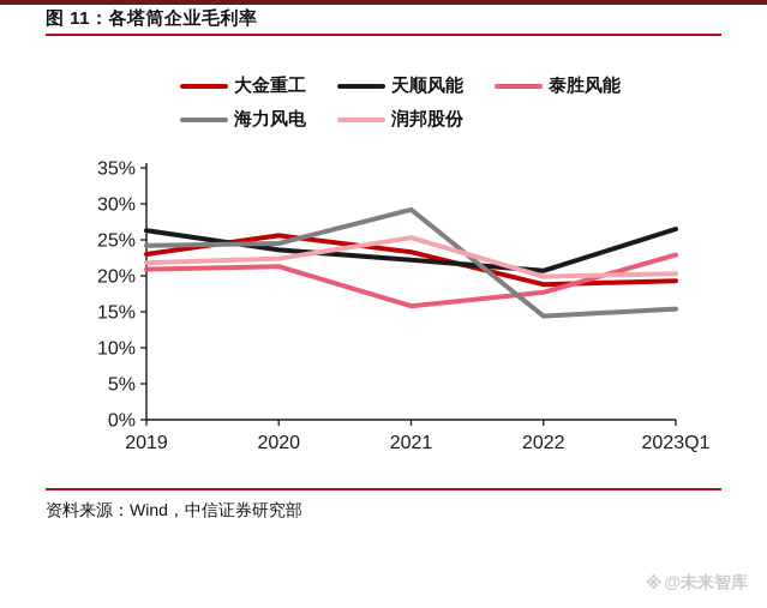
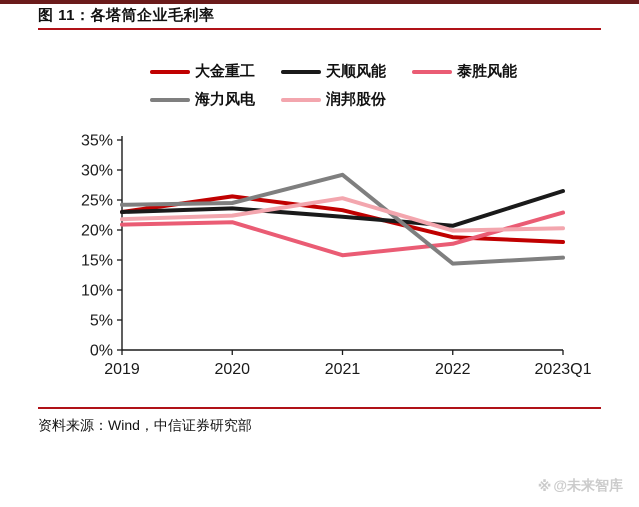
天顺风能/2019: 26% -> 23%
大金重工/2023Q1: 19% -> 18%
